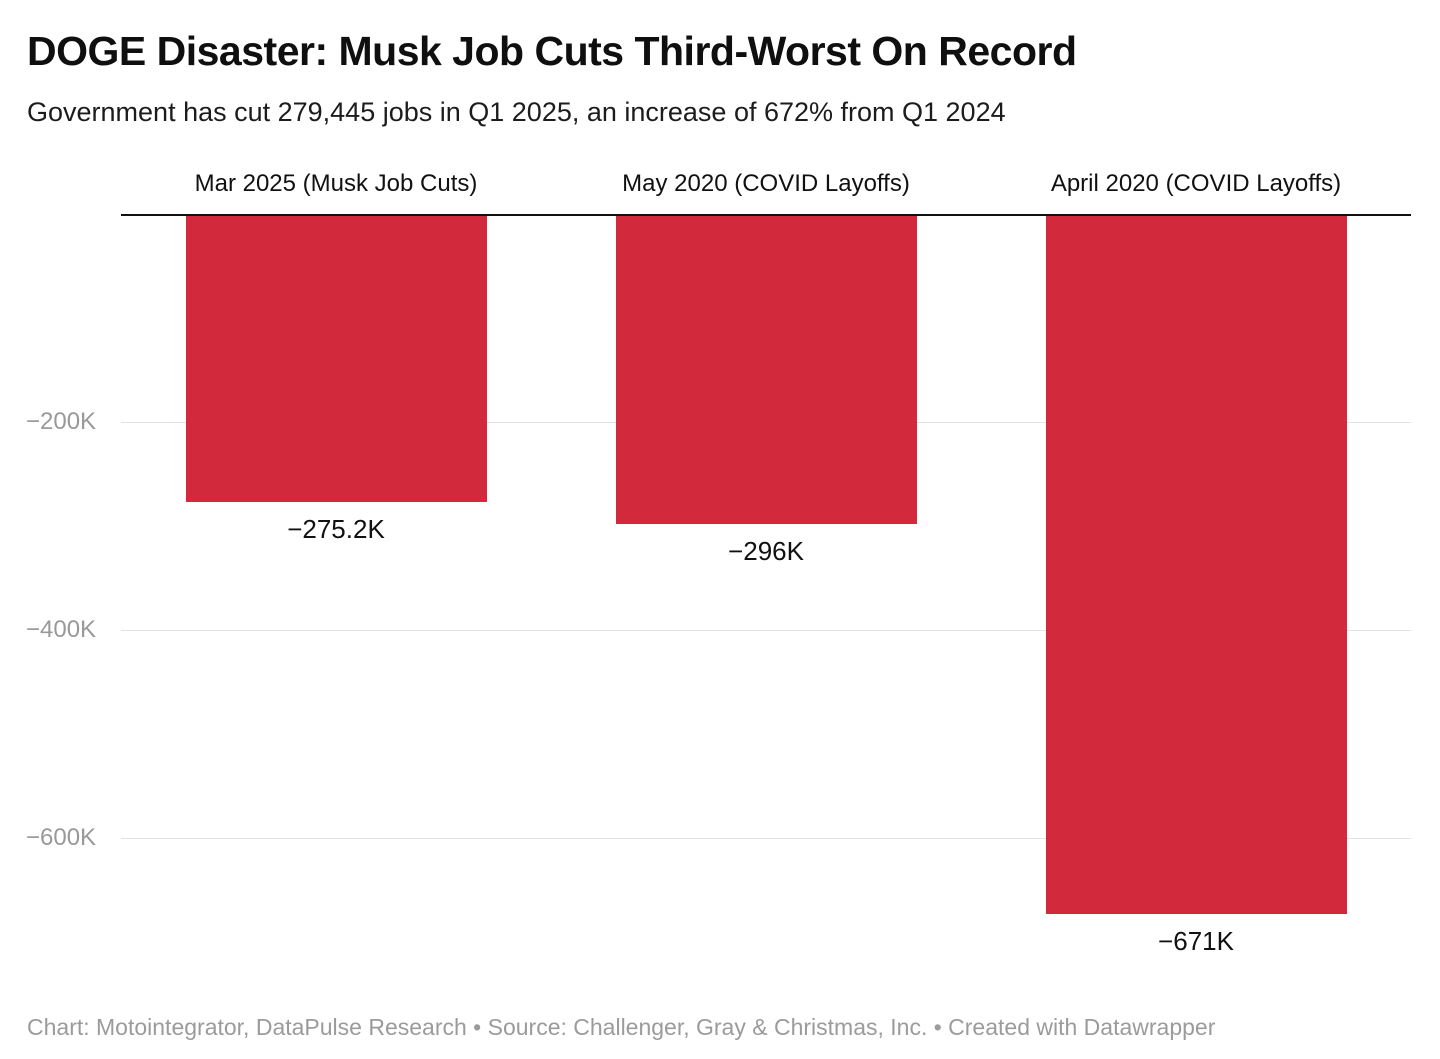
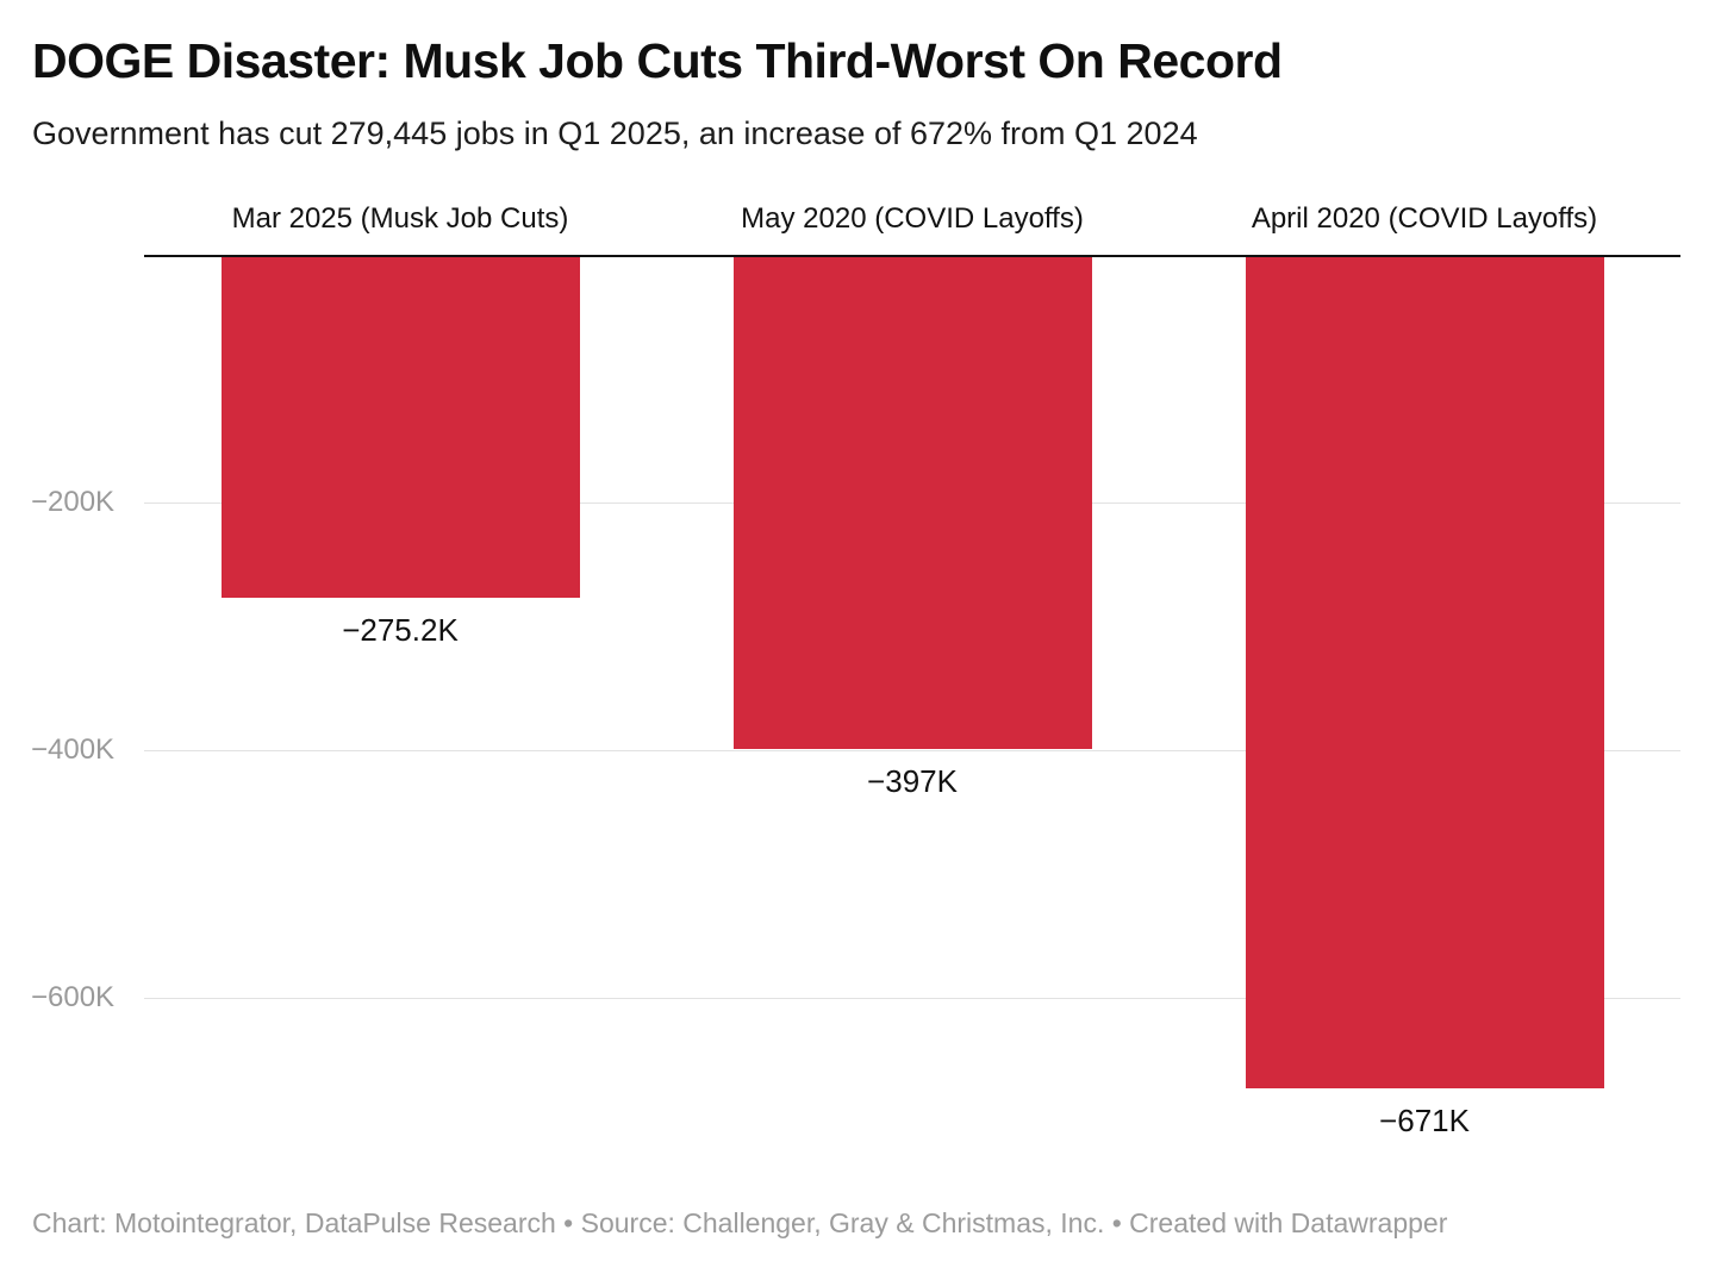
May 2020 (COVID Layoffs): −296K -> −397K
